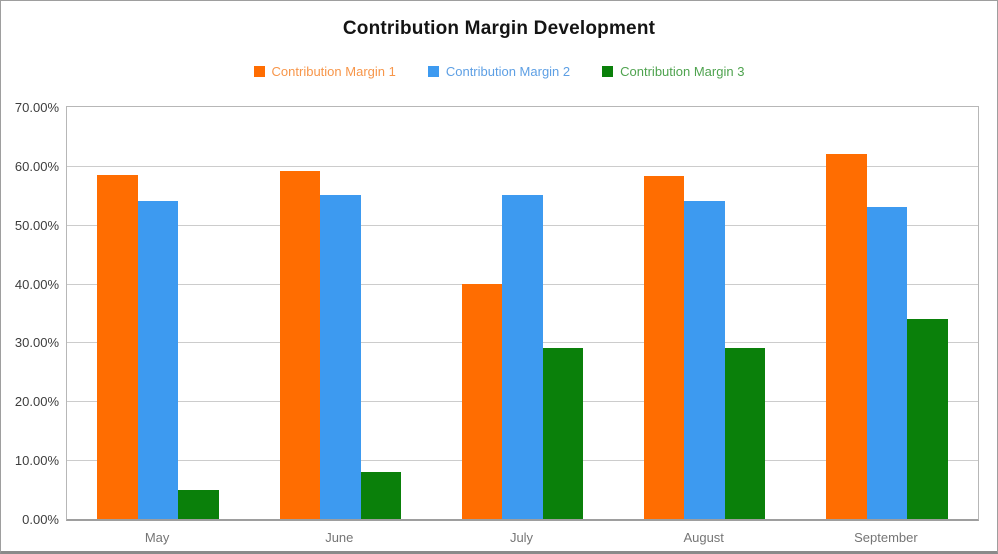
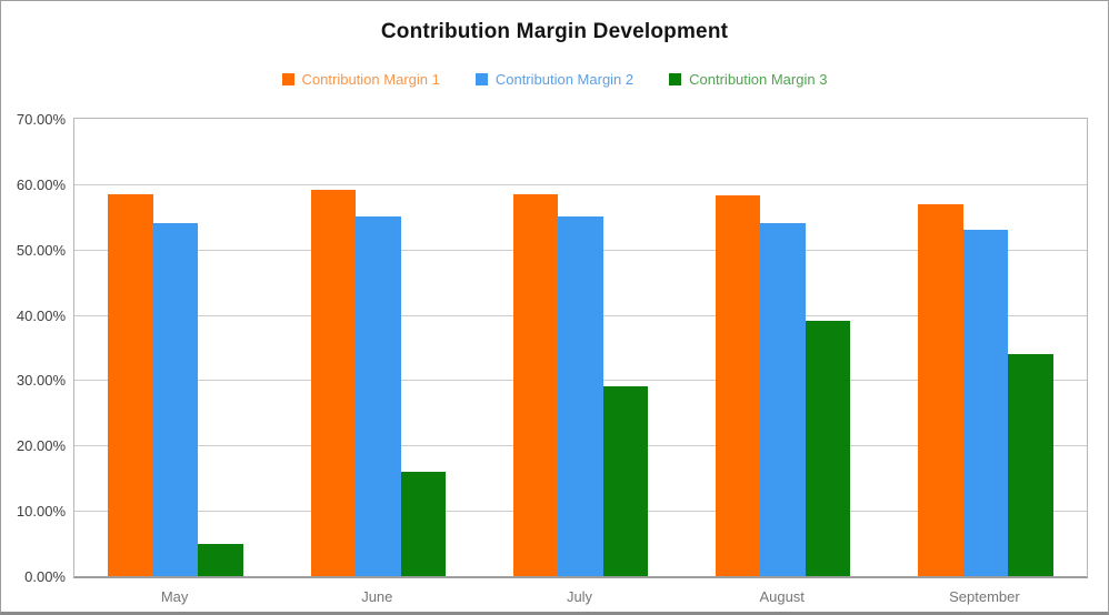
Contribution Margin 3/June: 8% -> 16%
Contribution Margin 1/July: 40% -> 58%
Contribution Margin 3/August: 29% -> 39%
Contribution Margin 1/September: 62% -> 57%
